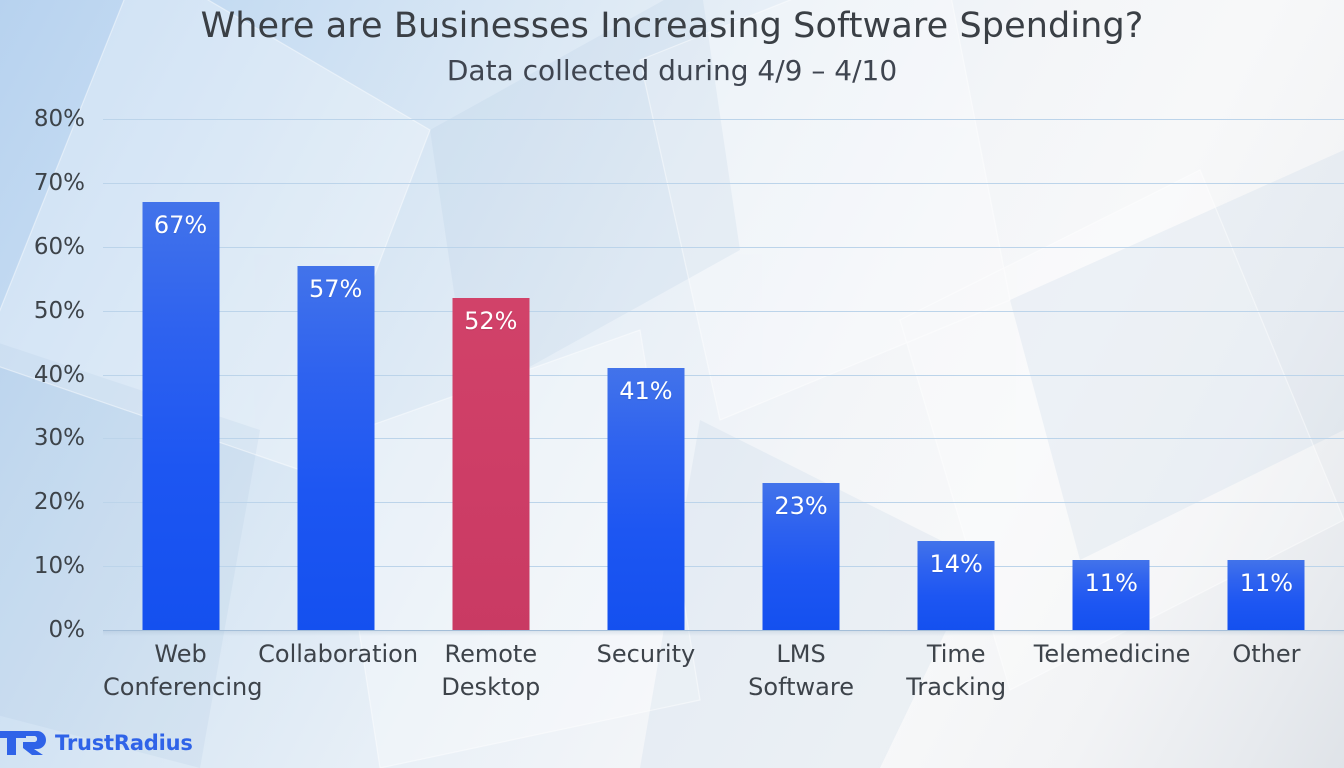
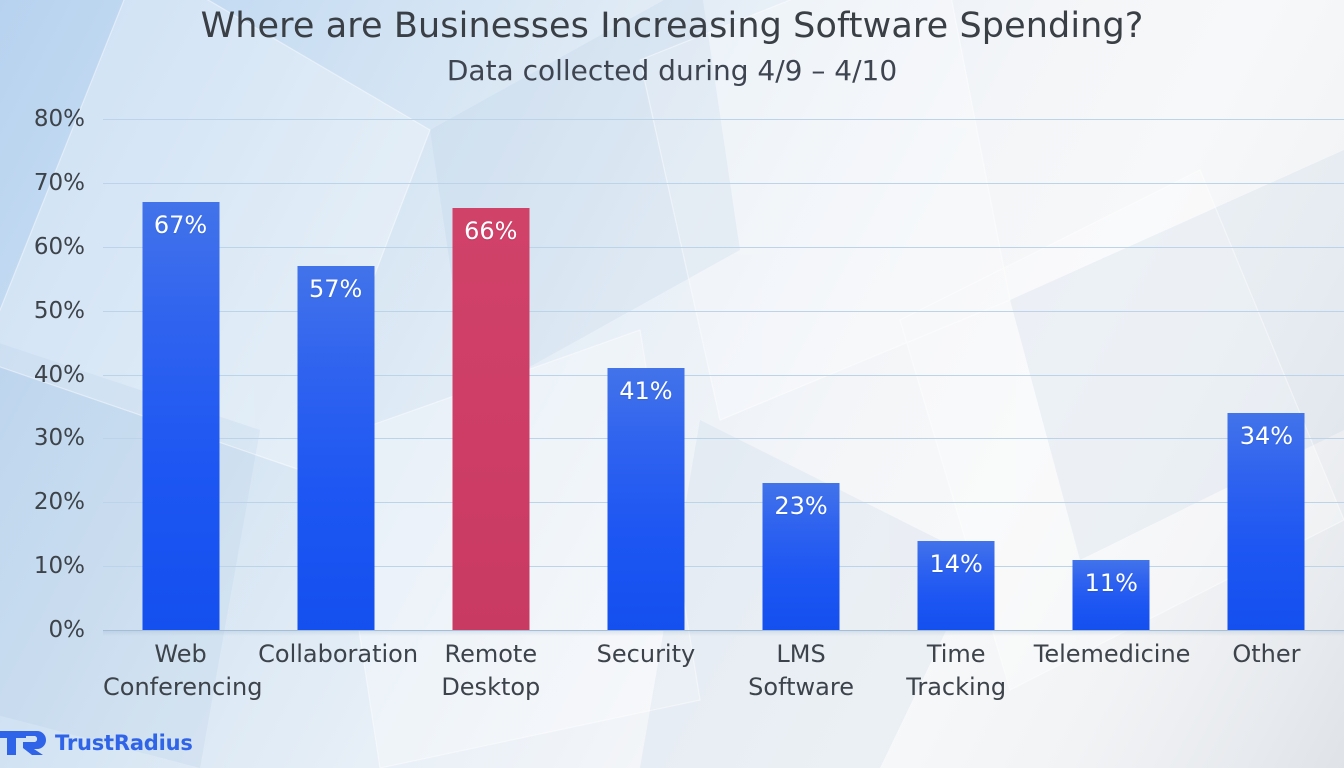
Remote Desktop: 52% -> 66%
Other: 11% -> 34%
